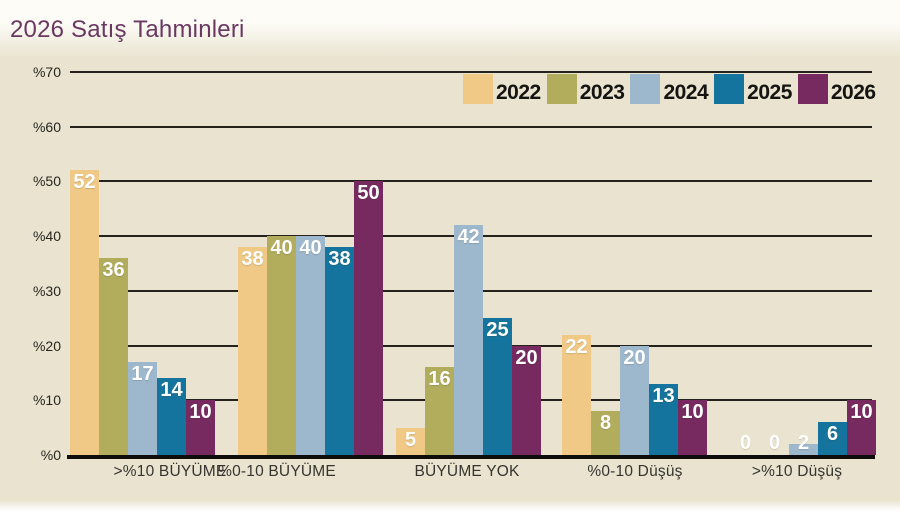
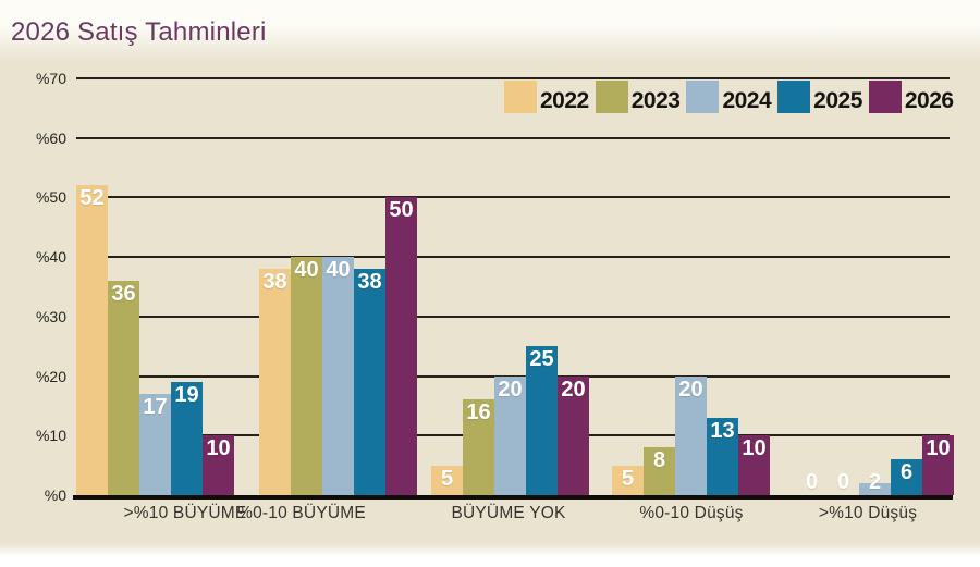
2025/>%10 BÜYÜME: 14 -> 19
2024/BÜYÜME YOK: 42 -> 20
2022/%0-10 Düşüş: 22 -> 5
